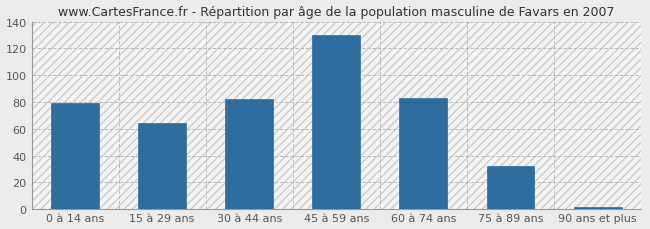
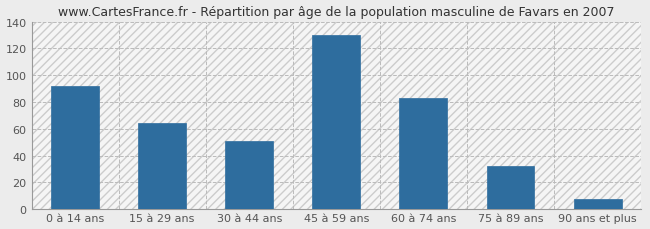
0 à 14 ans: 79 -> 92
30 à 44 ans: 82 -> 51
90 ans et plus: 2 -> 8
